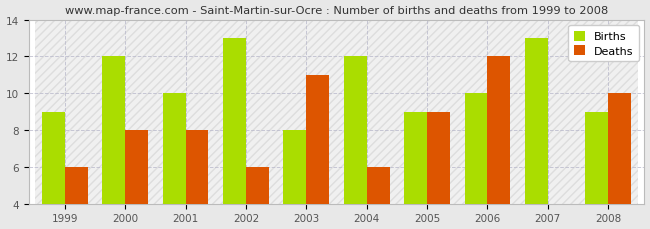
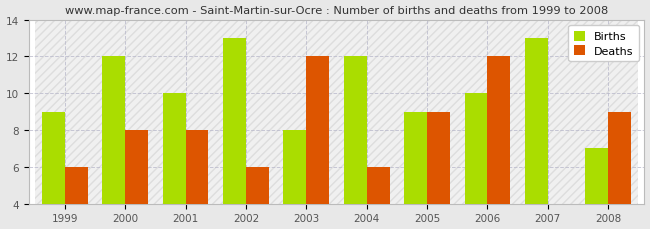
Deaths/2003: 11 -> 12
Births/2008: 9 -> 7
Deaths/2008: 10 -> 9
